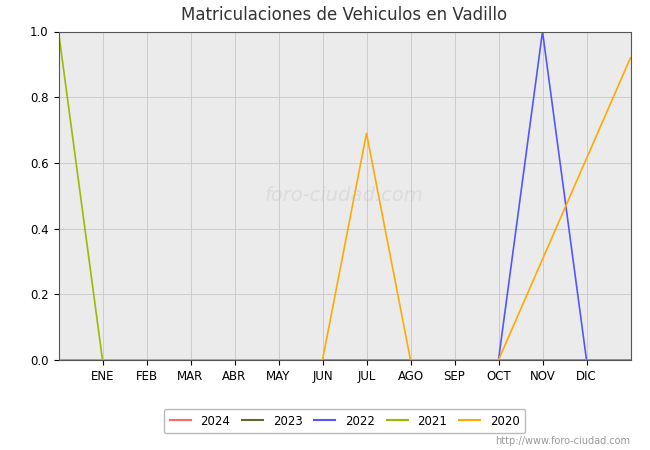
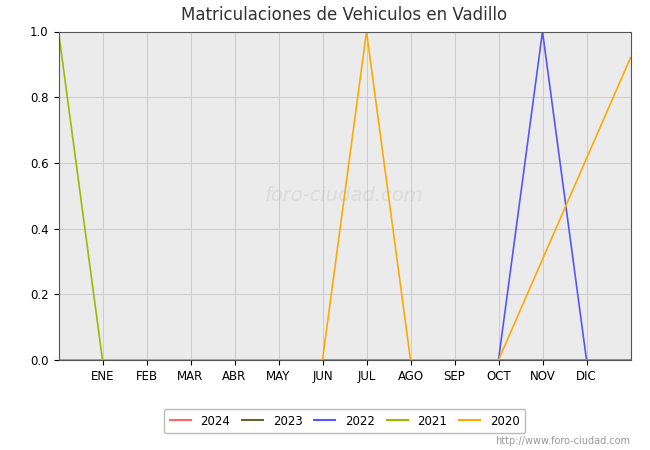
2020/JUL: 0.69 -> 1.00
